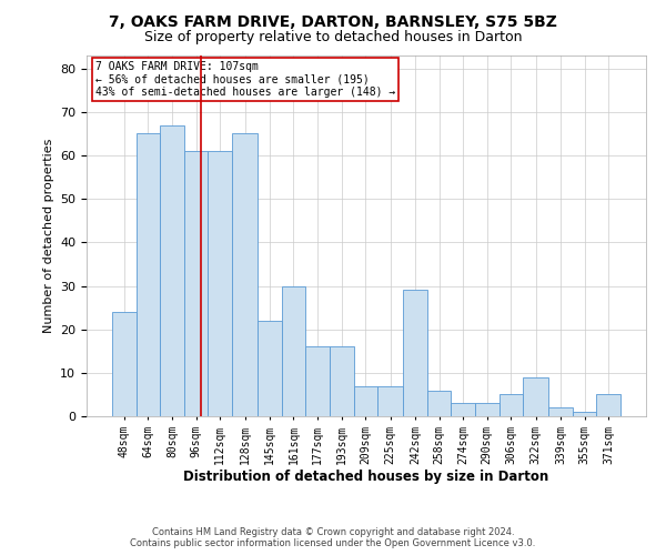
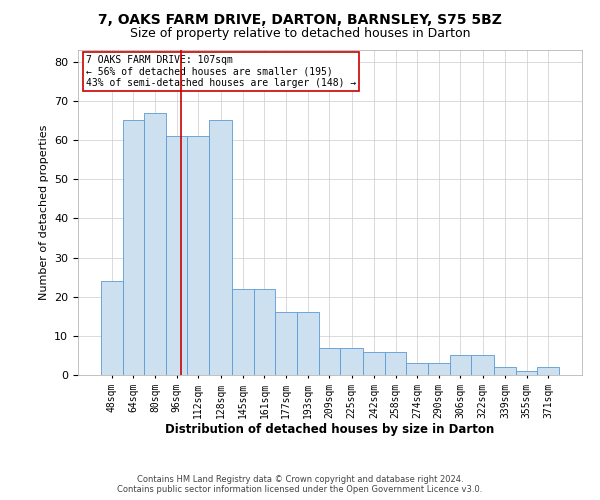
161sqm: 30 -> 22
242sqm: 29 -> 6
322sqm: 9 -> 5
371sqm: 5 -> 2
